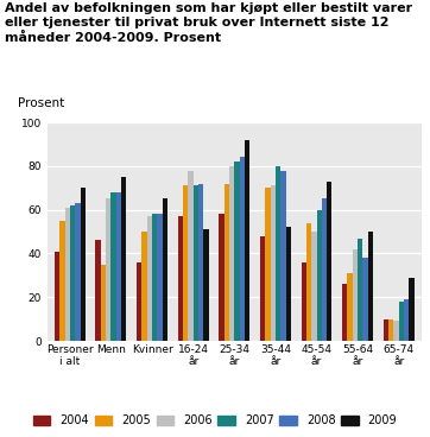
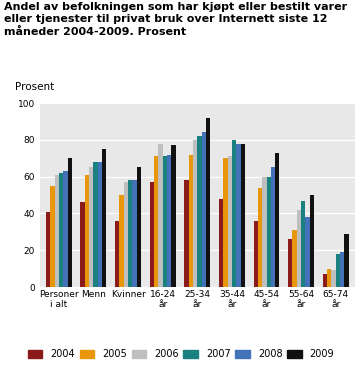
2005/Menn: 35 -> 61
2009/16-24 år: 51 -> 77
2009/35-44 år: 52 -> 78
2006/45-54 år: 50 -> 60
2004/65-74 år: 10 -> 7
